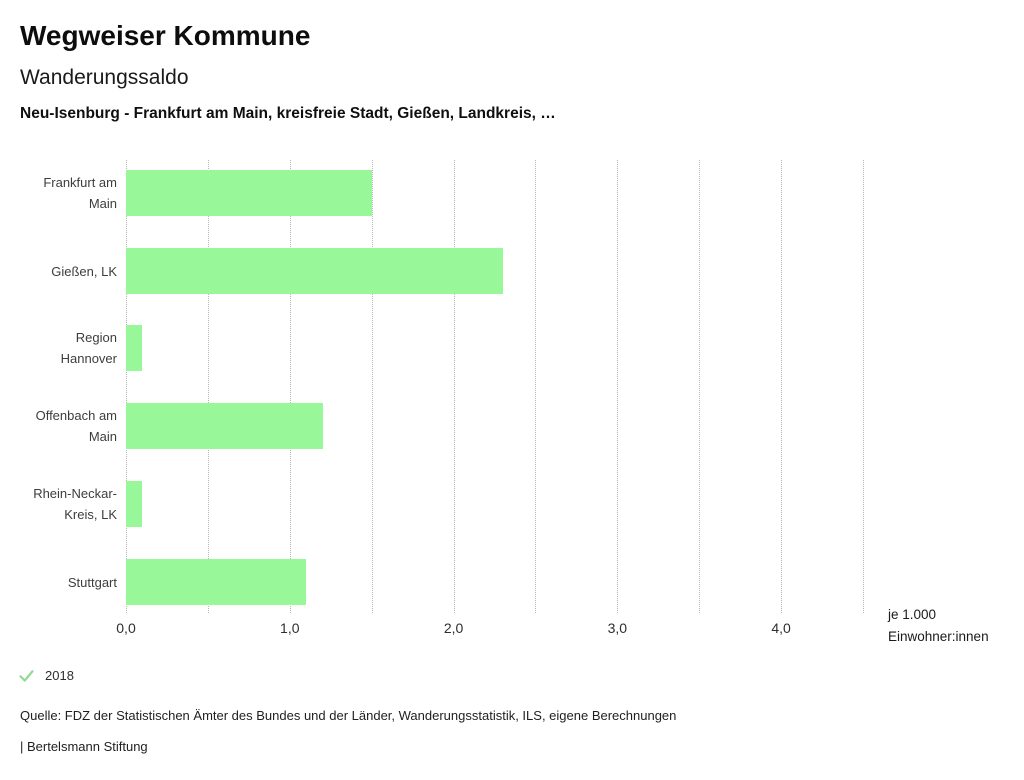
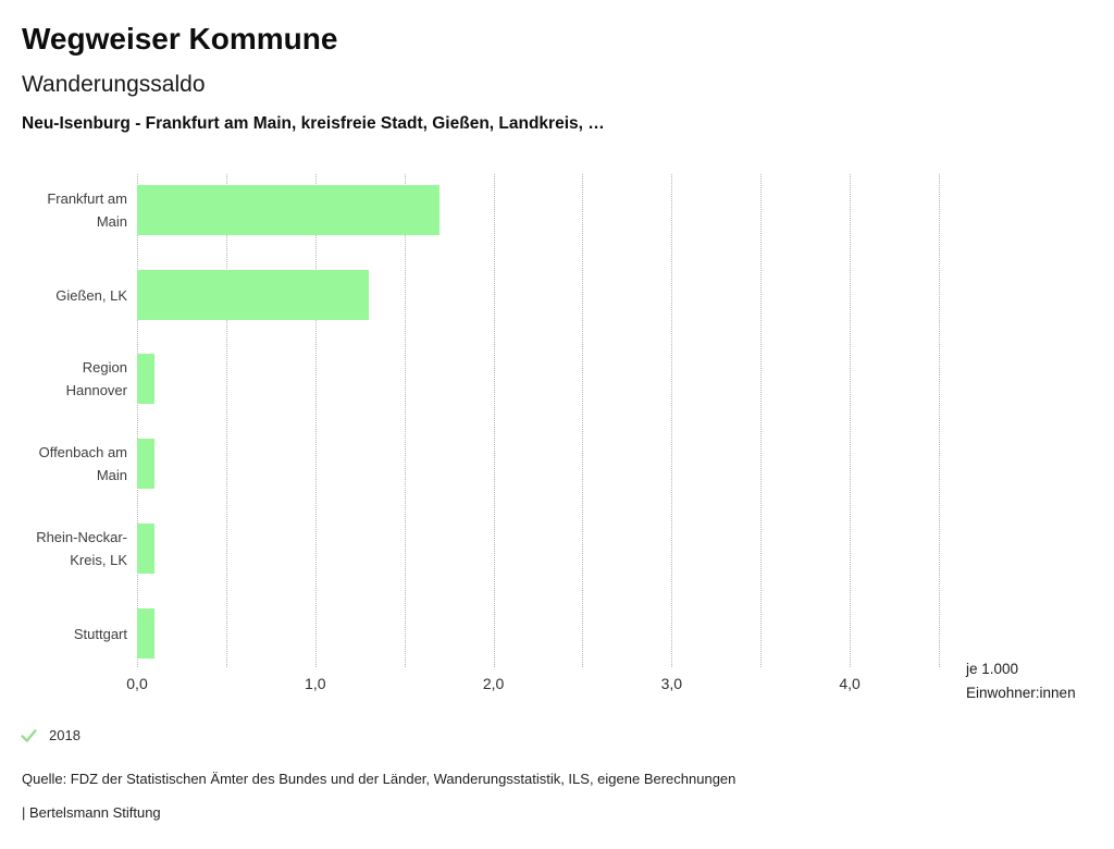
Frankfurt am Main: 1,5 -> 1,7
Gießen, LK: 2,3 -> 1,3
Offenbach am Main: 1,2 -> 0,1
Stuttgart: 1,1 -> 0,1
